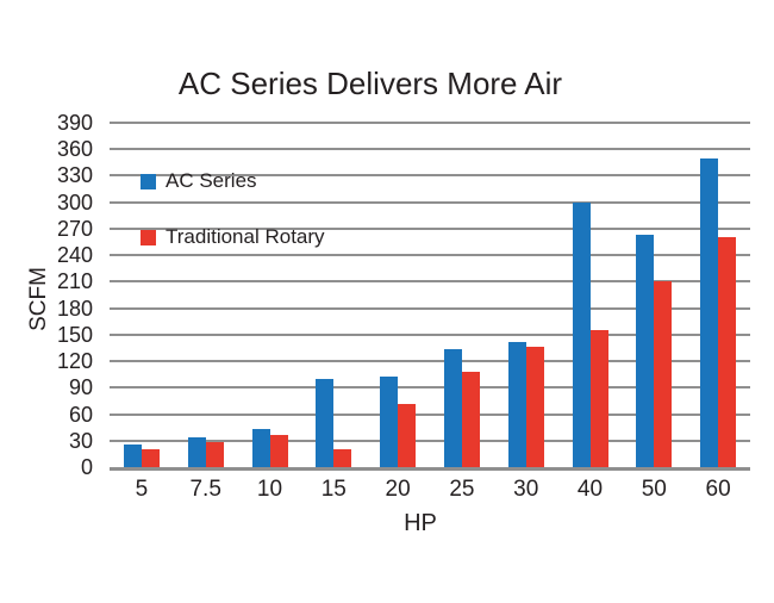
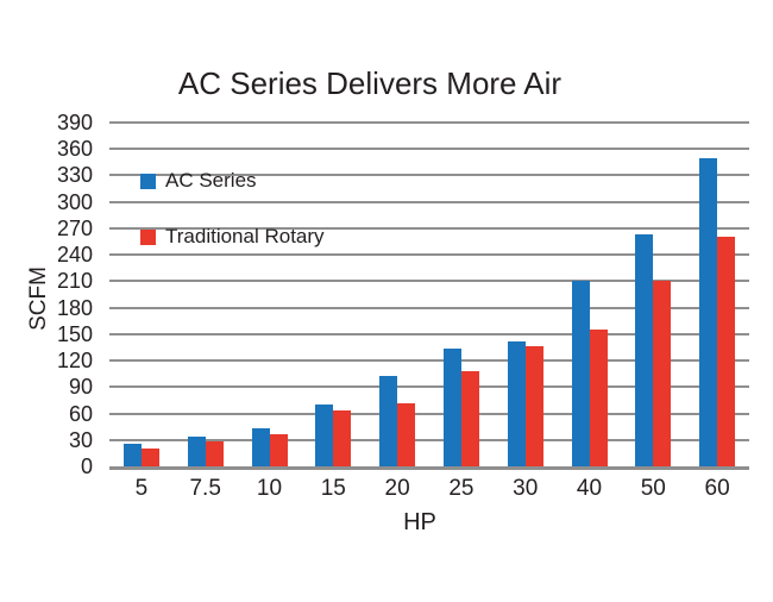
AC Series/15: 100 -> 70
Traditional Rotary/15: 20 -> 60
AC Series/40: 300 -> 210
